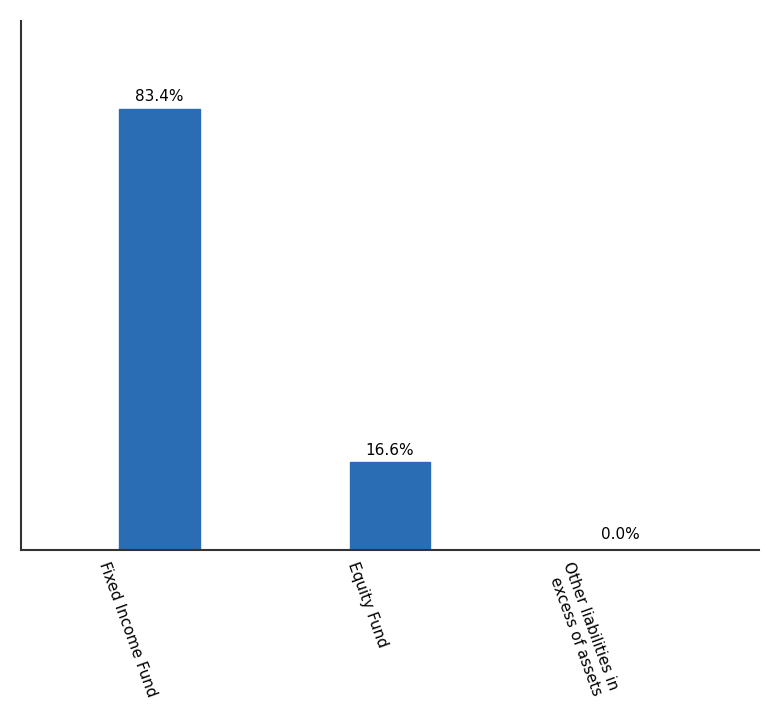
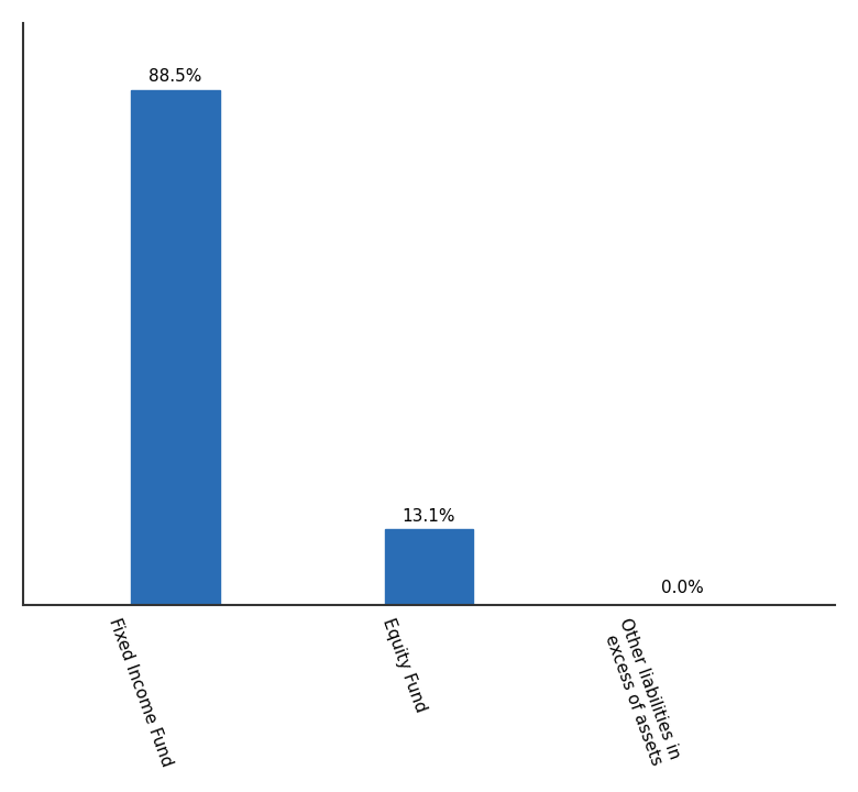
Fixed Income Fund: 83.4% -> 88.5%
Equity Fund: 16.6% -> 13.1%
